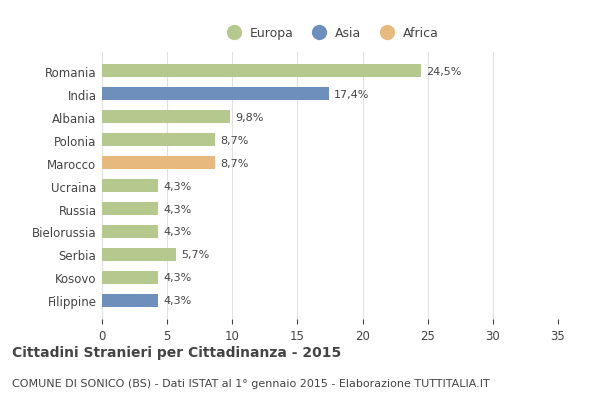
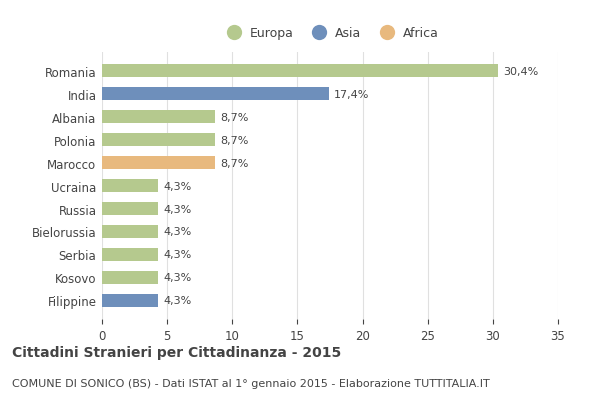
Romania: 24,5% -> 30,4%
Albania: 9,8% -> 8,7%
Serbia: 5,7% -> 4,3%
